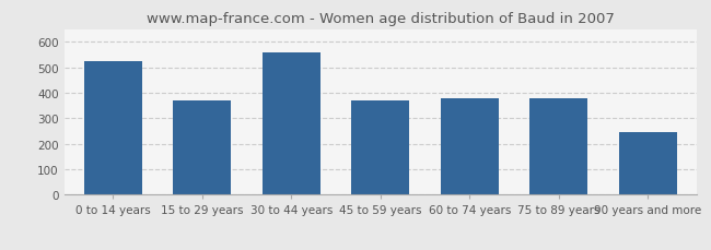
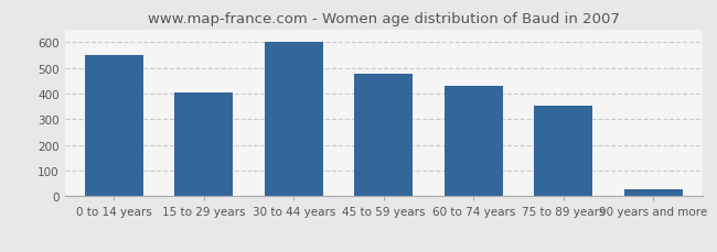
0 to 14 years: 525 -> 548
15 to 29 years: 370 -> 403
30 to 44 years: 560 -> 600
45 to 59 years: 370 -> 477
60 to 74 years: 380 -> 430
75 to 89 years: 380 -> 352
90 years and more: 245 -> 27
